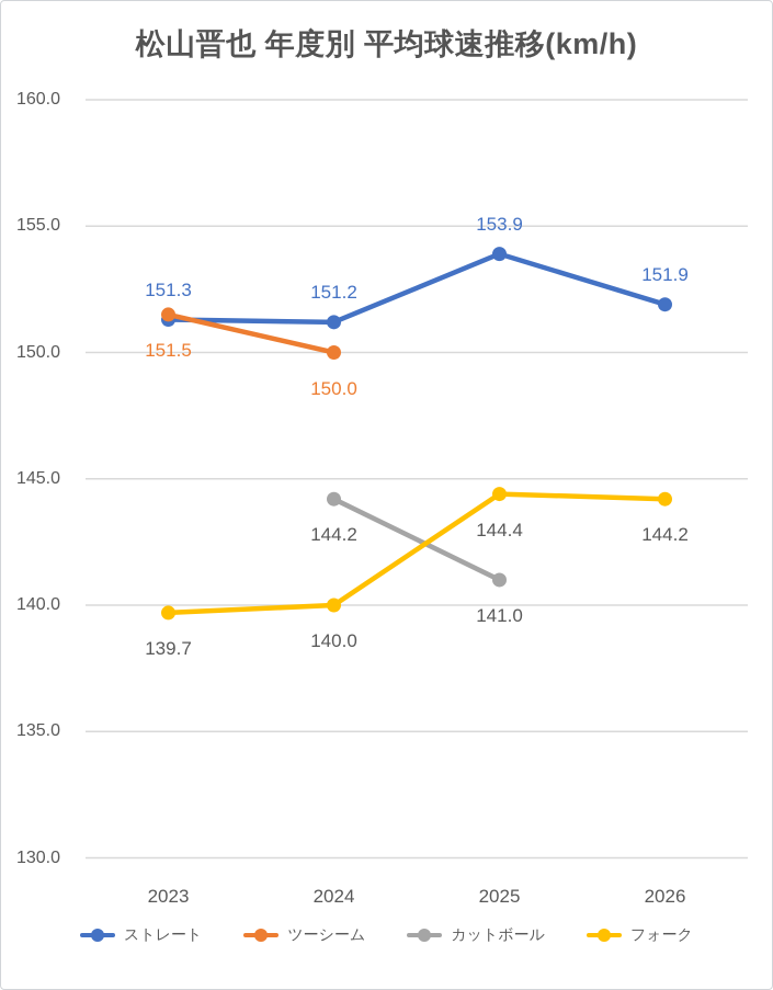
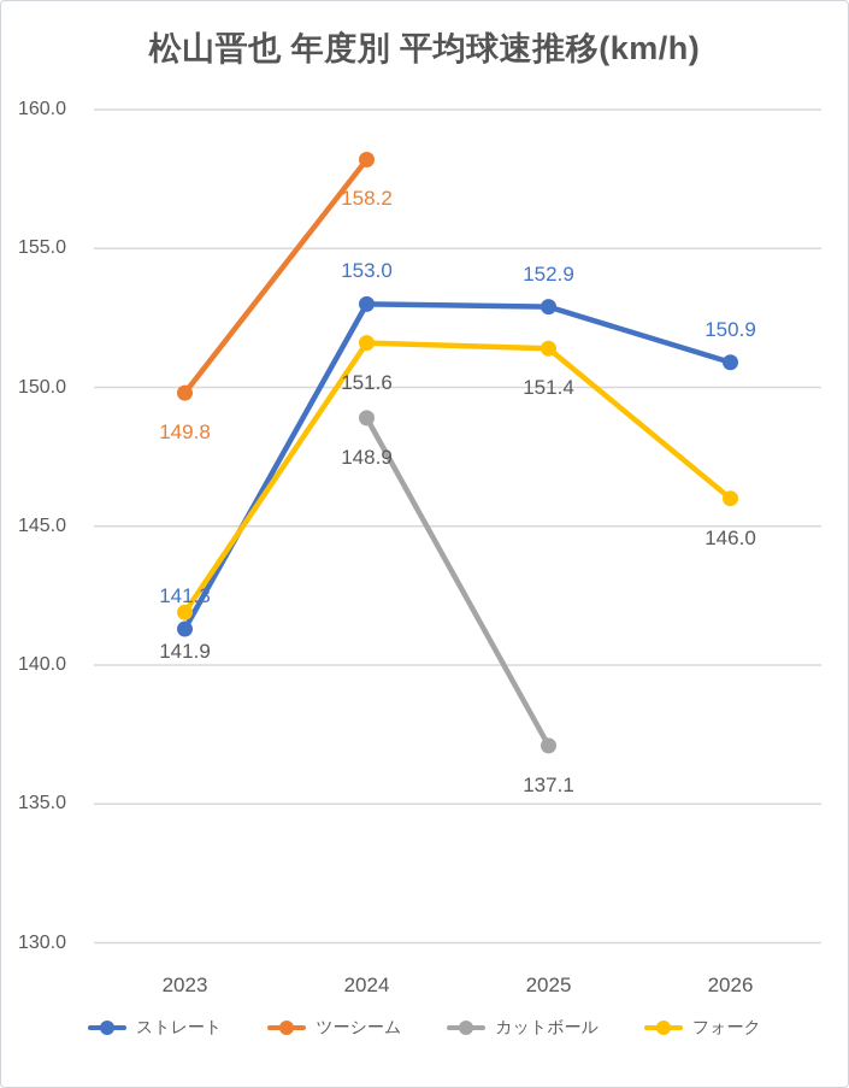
ストレート/2023: 151.3 -> 141.3
ツーシーム/2023: 151.5 -> 149.8
フォーク/2023: 139.7 -> 141.9
ストレート/2024: 151.2 -> 153.0
ツーシーム/2024: 150.0 -> 158.2
カットボール/2024: 144.2 -> 148.9
フォーク/2024: 140.0 -> 151.6
ストレート/2025: 153.9 -> 152.9
カットボール/2025: 141.0 -> 137.1
フォーク/2025: 144.4 -> 151.4
ストレート/2026: 151.9 -> 150.9
フォーク/2026: 144.2 -> 146.0
